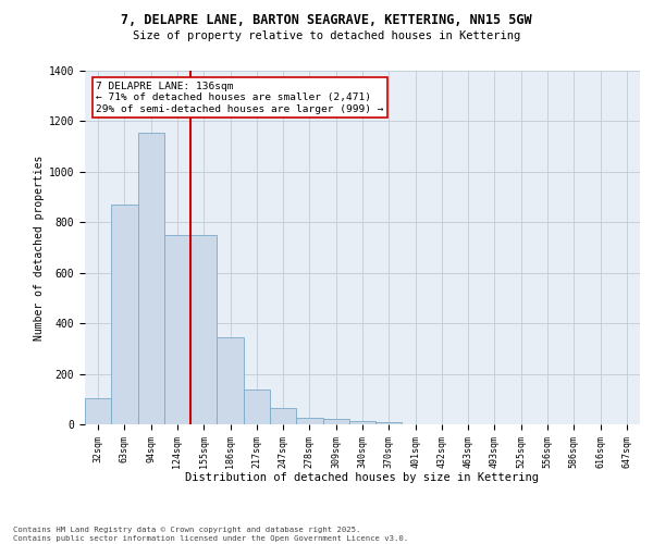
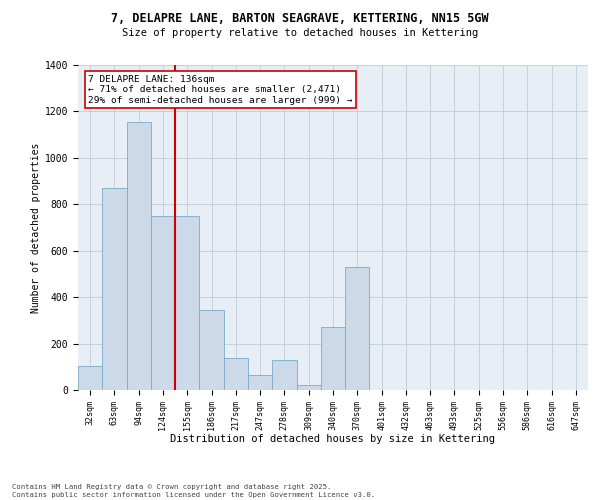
278sqm: 28 -> 130
340sqm: 13 -> 270
370sqm: 9 -> 530
